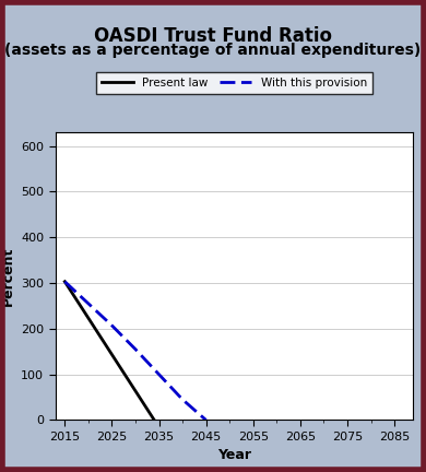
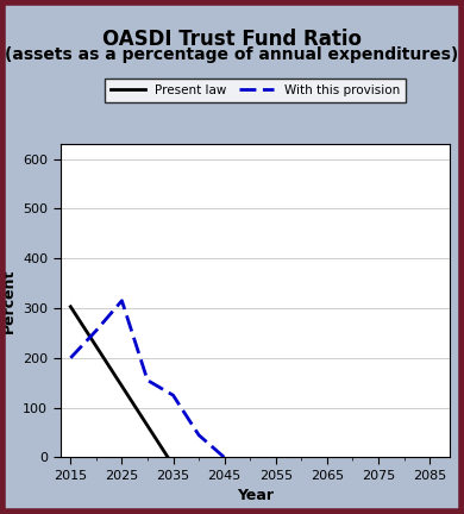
2015: 303 -> 200
2025: 207 -> 315
2035: 100 -> 125
